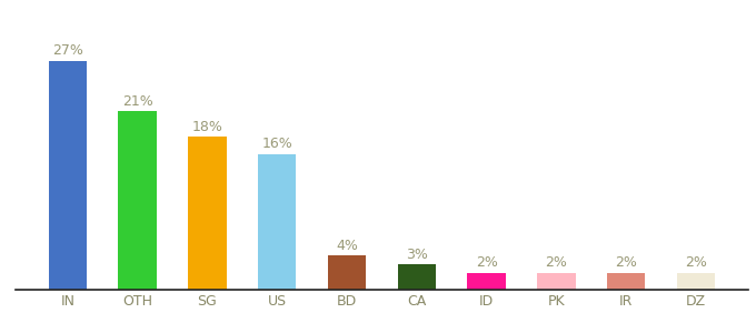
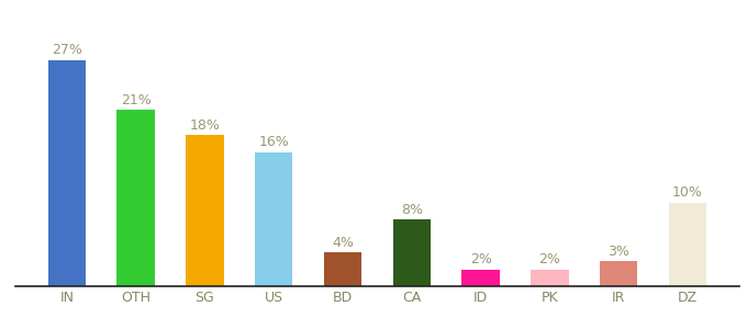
CA: 3% -> 8%
IR: 2% -> 3%
DZ: 2% -> 10%
